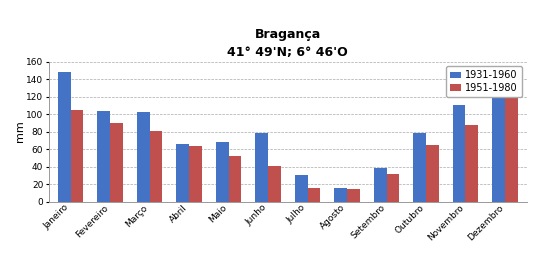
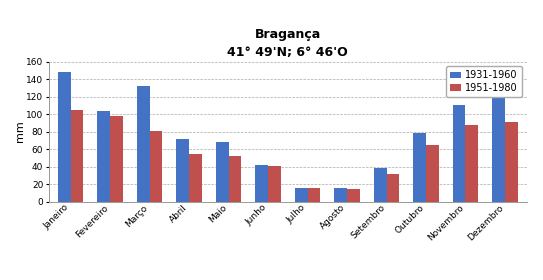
1951-1980/Fevereiro: 90 -> 98
1931-1960/Março: 102 -> 132
1931-1960/Abril: 66 -> 72
1951-1980/Abril: 64 -> 54
1931-1960/Junho: 78 -> 42
1931-1960/Julho: 30 -> 15
1951-1980/Dezembro: 118 -> 91
